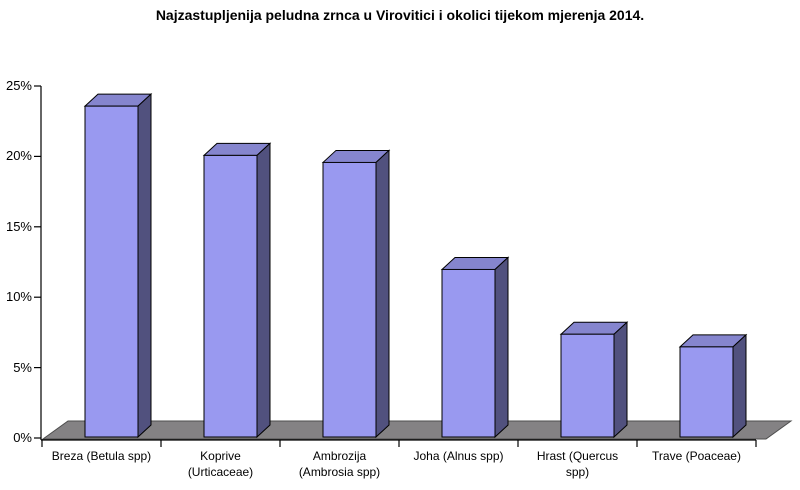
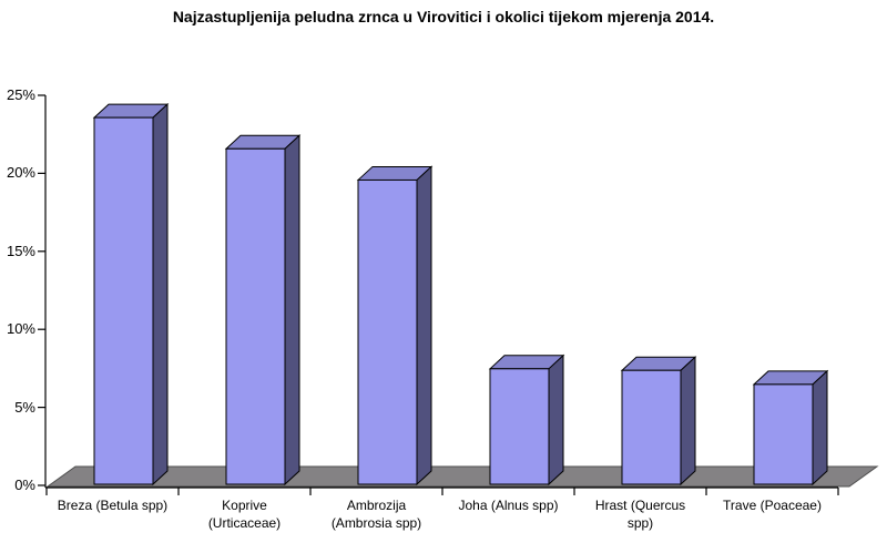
Koprive (Urticaceae): 20.0% -> 21.5%
Joha (Alnus spp): 11.9% -> 7.4%
